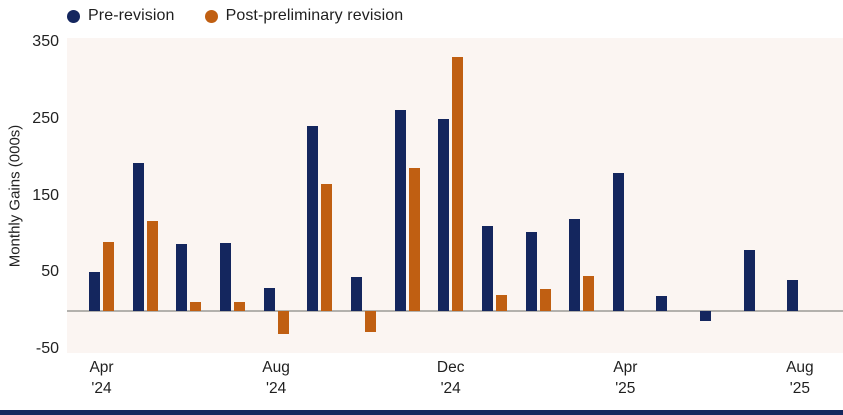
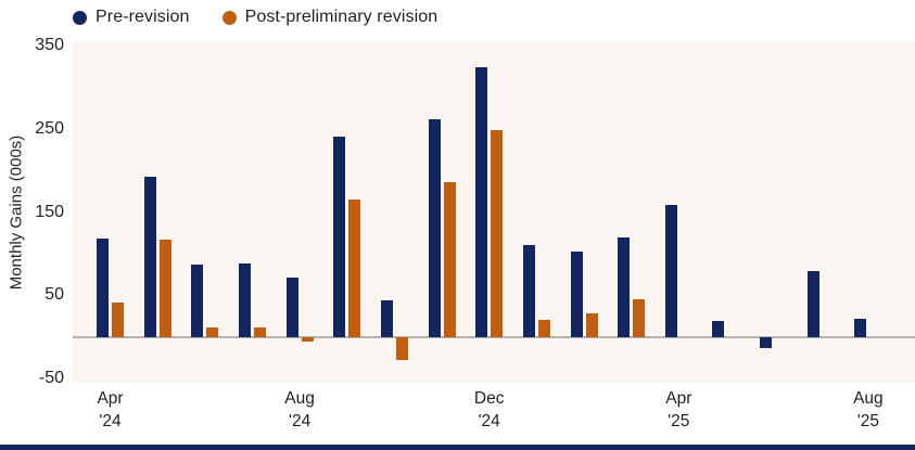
Pre-revision/Apr '24: 50 -> 120
Post-preliminary revision/Apr '24: 90 -> 40
Pre-revision/Aug '24: 30 -> 70
Post-preliminary revision/Aug '24: -30 -> -10
Pre-revision/Dec '24: 250 -> 320
Post-preliminary revision/Dec '24: 330 -> 250
Pre-revision/Apr '25: 180 -> 160
Pre-revision/Aug '25: 40 -> 20
